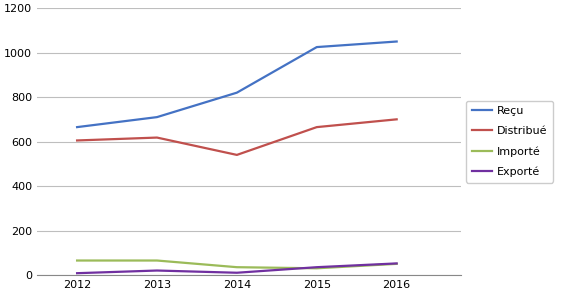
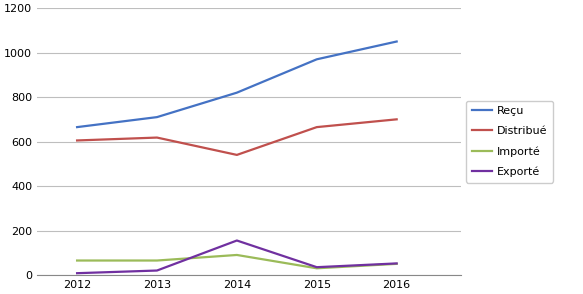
Importé/2014: 35 -> 90
Exporté/2014: 10 -> 155
Reçu/2015: 1025 -> 970
